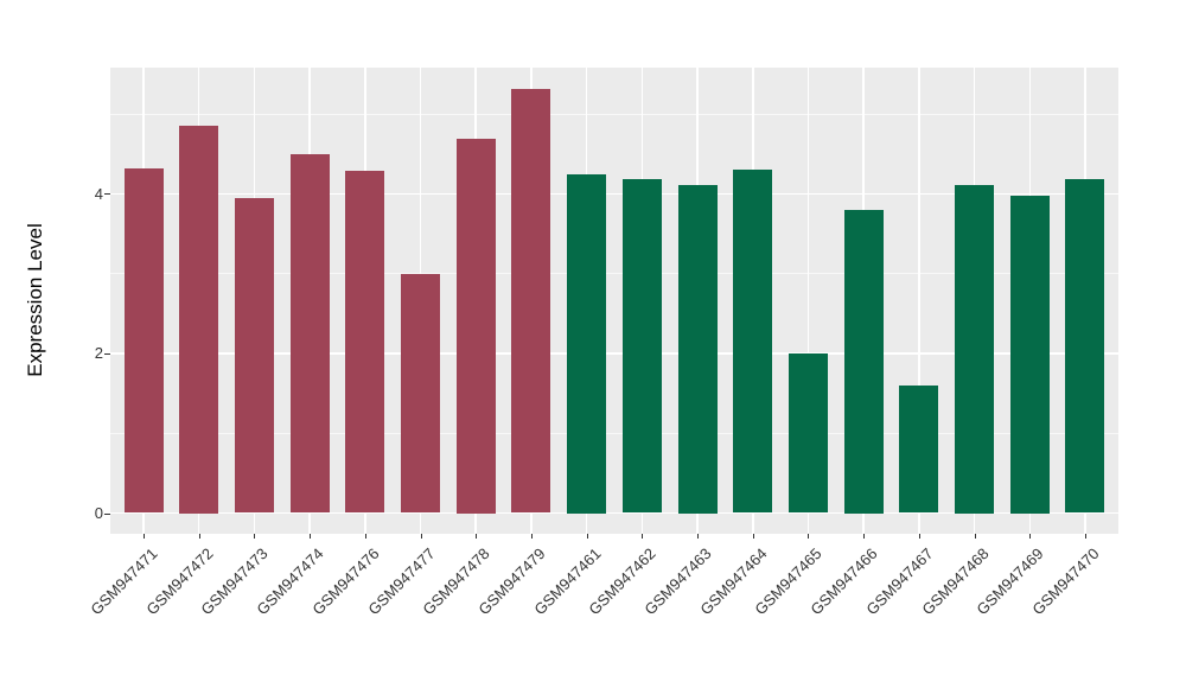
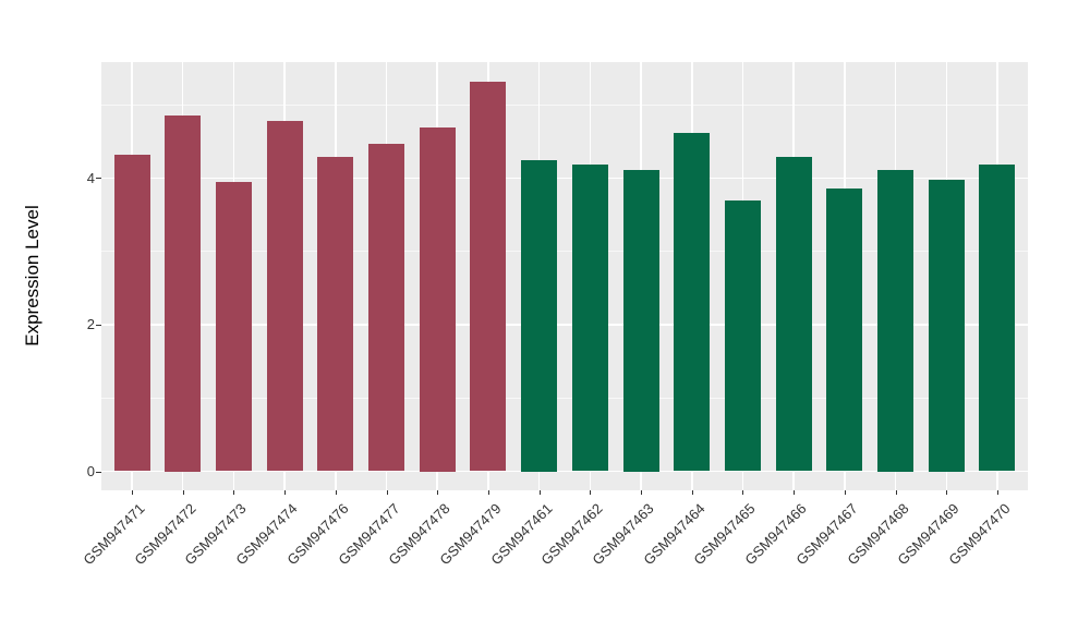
GSM947474: 4.5 -> 4.8
GSM947477: 3.0 -> 4.5
GSM947464: 4.3 -> 4.6
GSM947465: 2.0 -> 3.7
GSM947466: 3.8 -> 4.3
GSM947467: 1.6 -> 3.9
